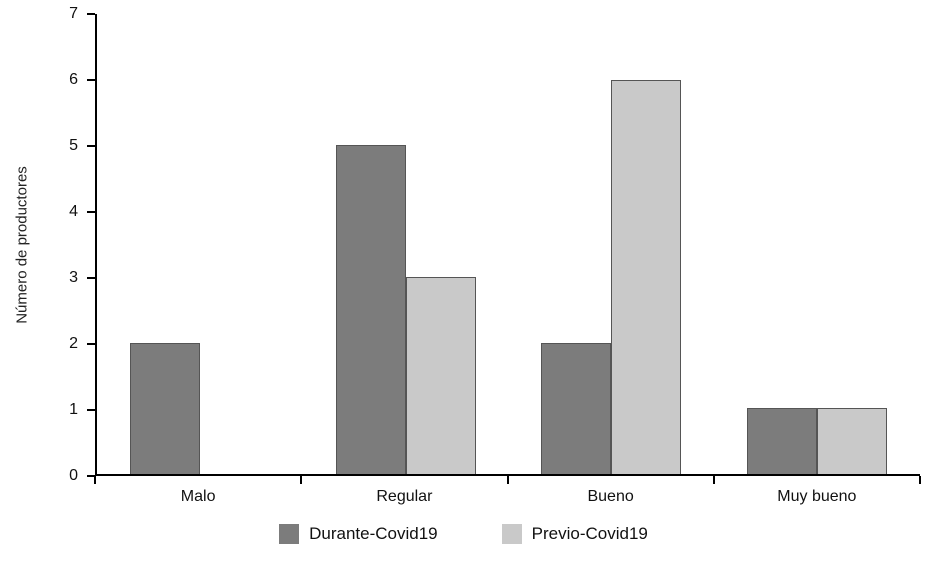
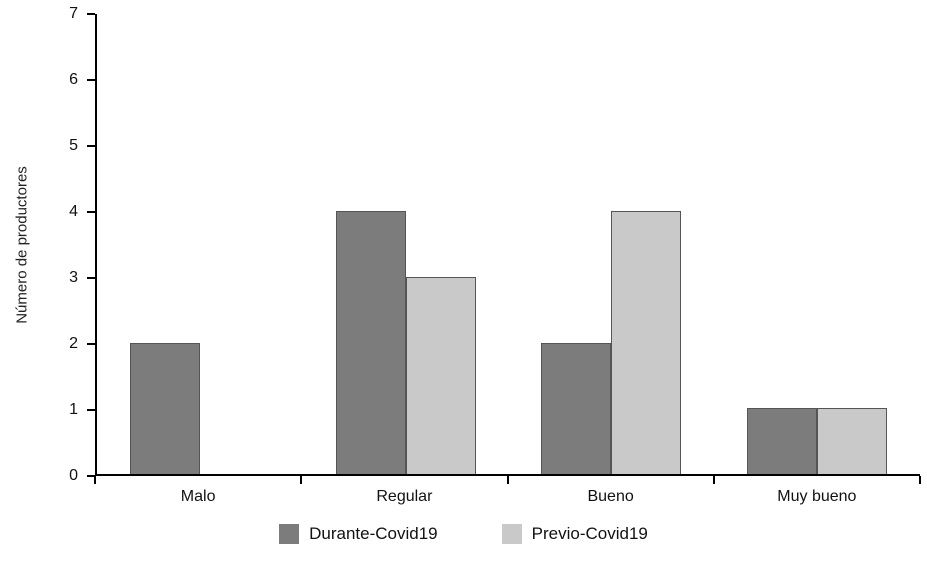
Durante-Covid19/Regular: 5 -> 4
Previo-Covid19/Bueno: 6 -> 4
